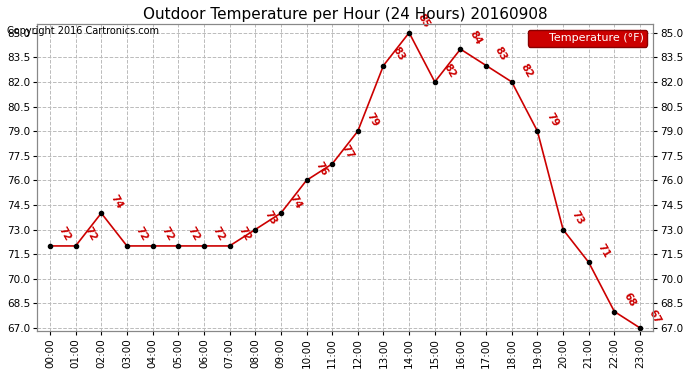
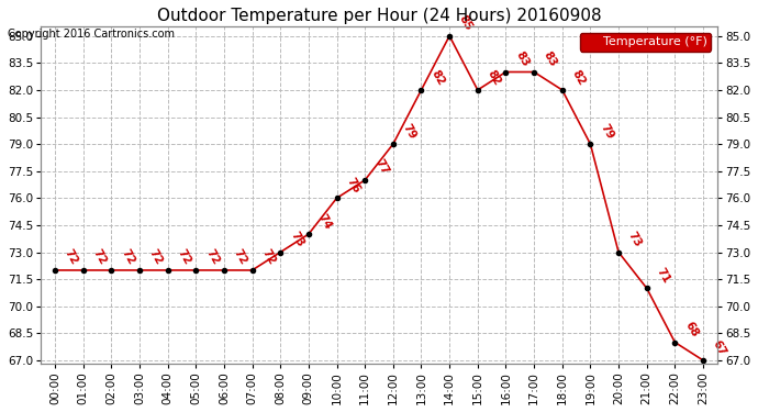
02:00: 74 -> 72
13:00: 83 -> 82
16:00: 84 -> 83
